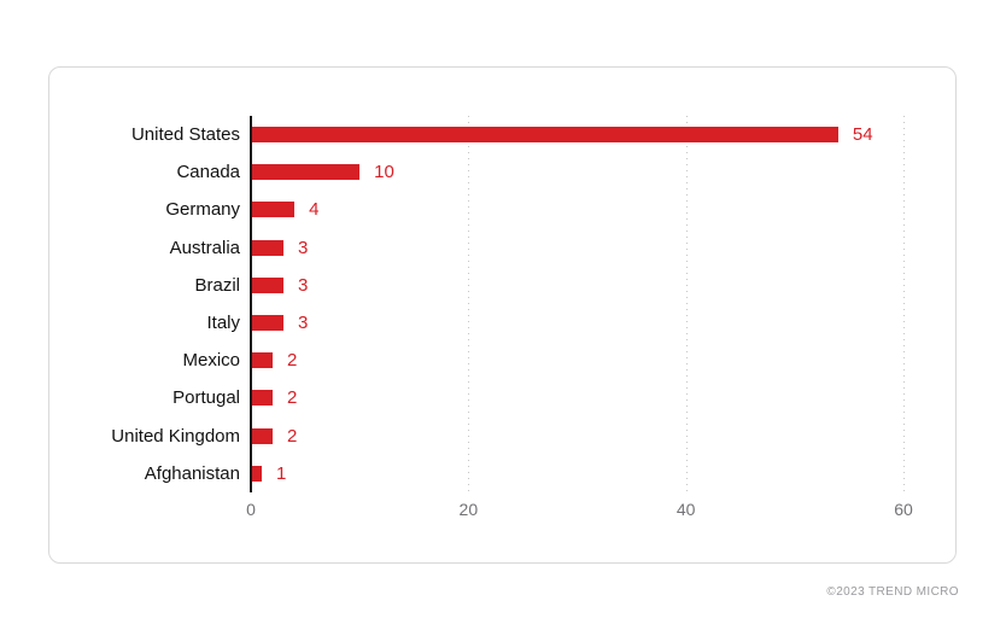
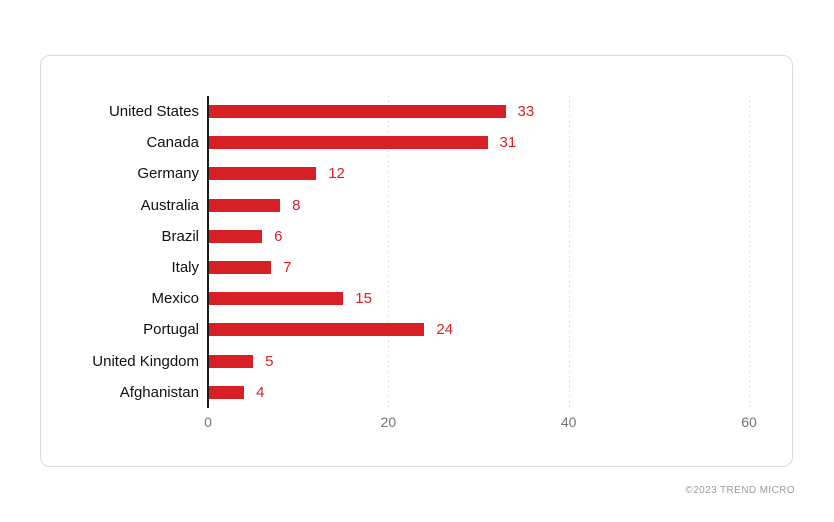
United States: 54 -> 33
Canada: 10 -> 31
Germany: 4 -> 12
Australia: 3 -> 8
Brazil: 3 -> 6
Italy: 3 -> 7
Mexico: 2 -> 15
Portugal: 2 -> 24
United Kingdom: 2 -> 5
Afghanistan: 1 -> 4
